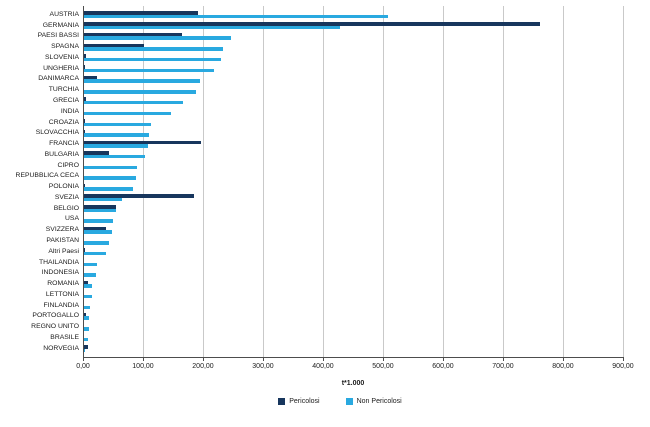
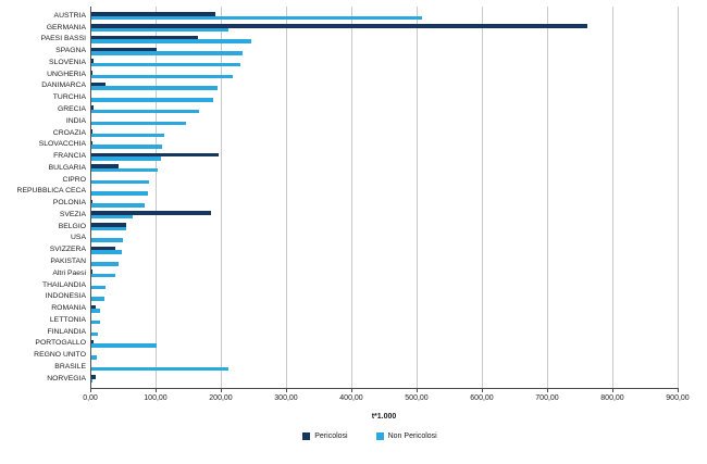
Non Pericolosi/GERMANIA: 430 -> 210
Non Pericolosi/PORTOGALLO: 10 -> 100
Non Pericolosi/BRASILE: 10 -> 210
